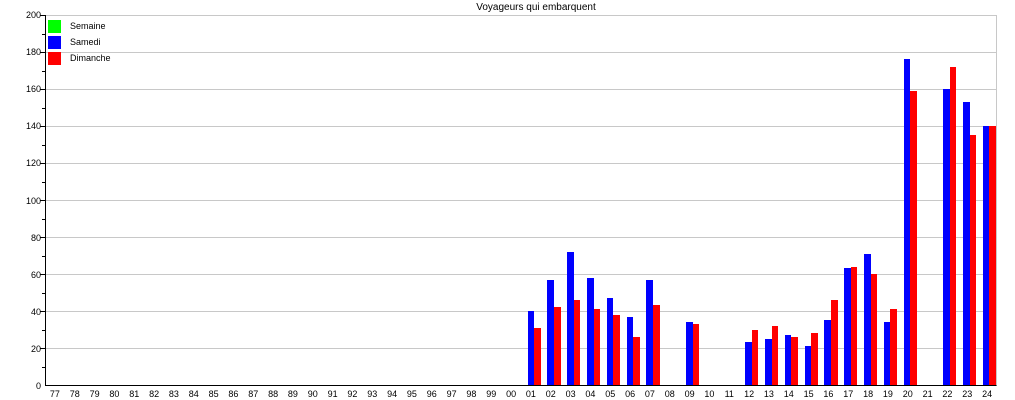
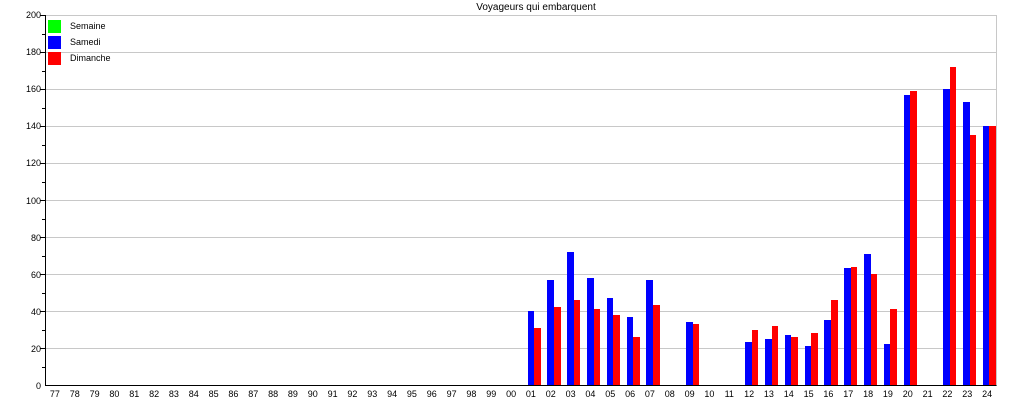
Samedi/19: 34 -> 22
Samedi/20: 176 -> 157
